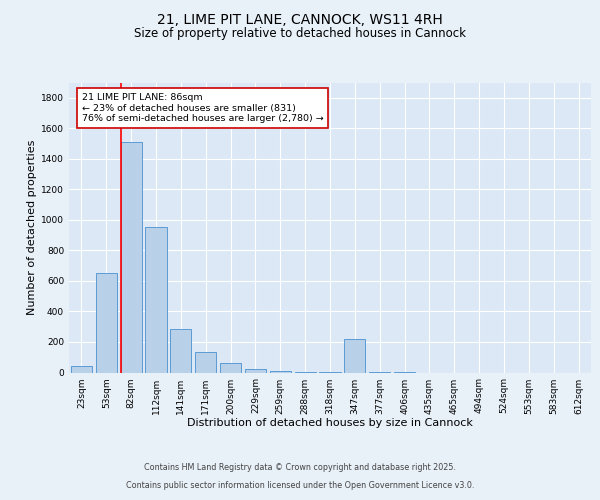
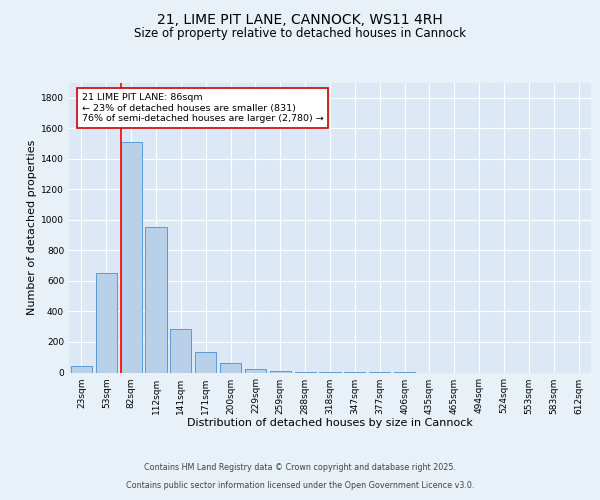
347sqm: 220 -> 0
